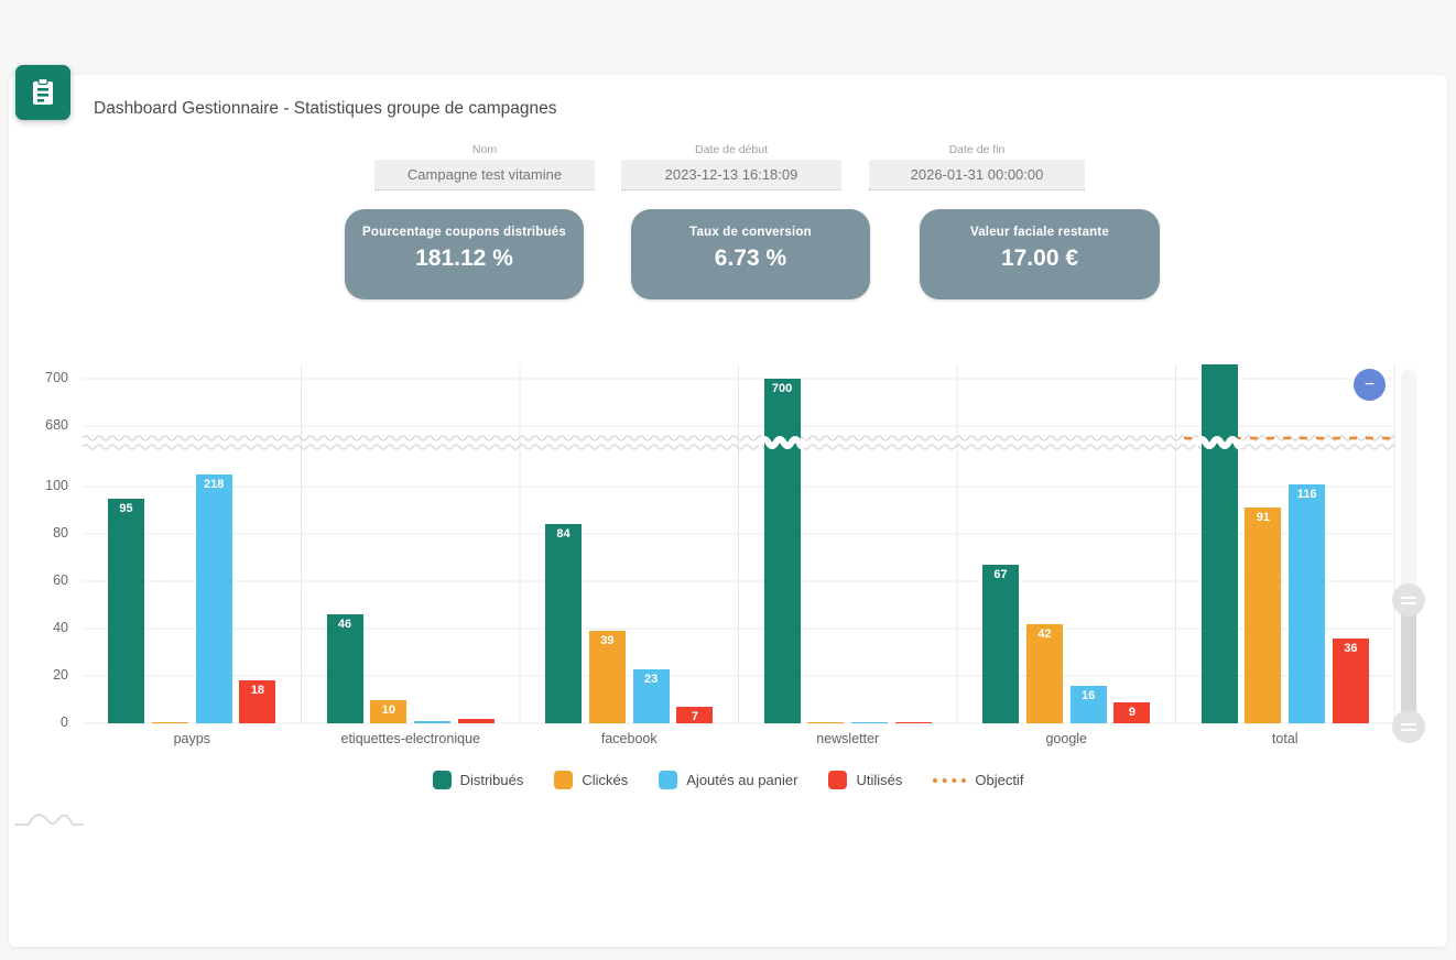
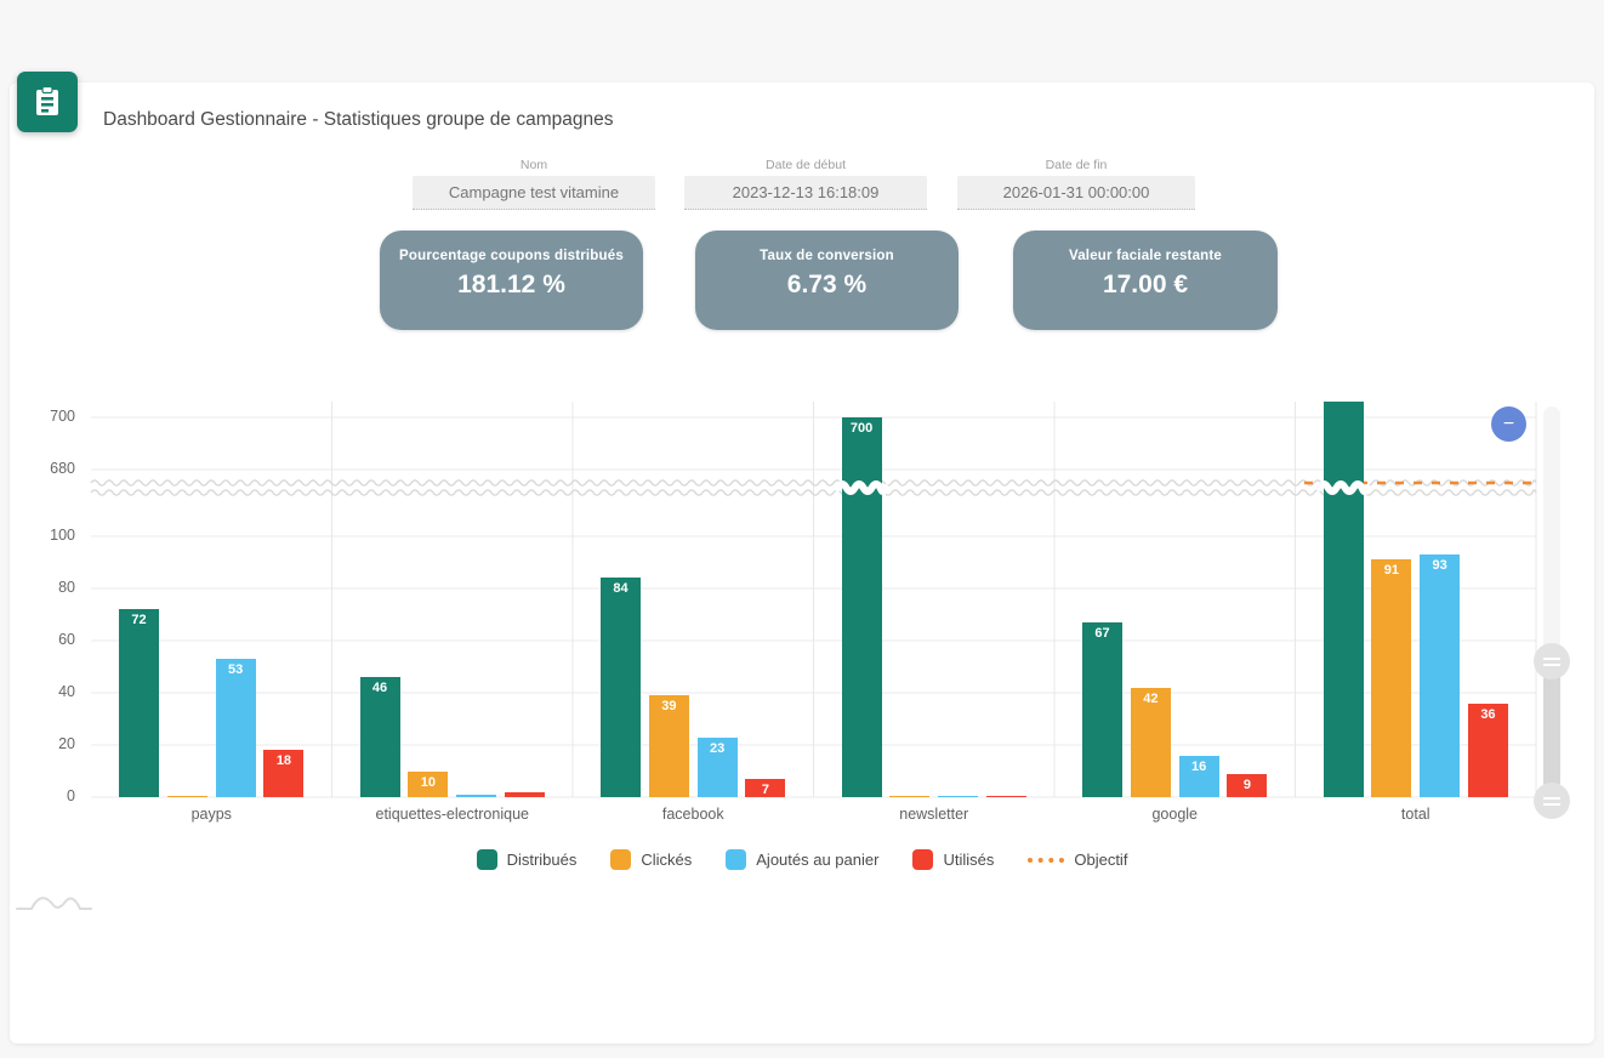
Distribués/payps: 95 -> 72
Ajoutés au panier/payps: 218 -> 53
Ajoutés au panier/total: 116 -> 93
